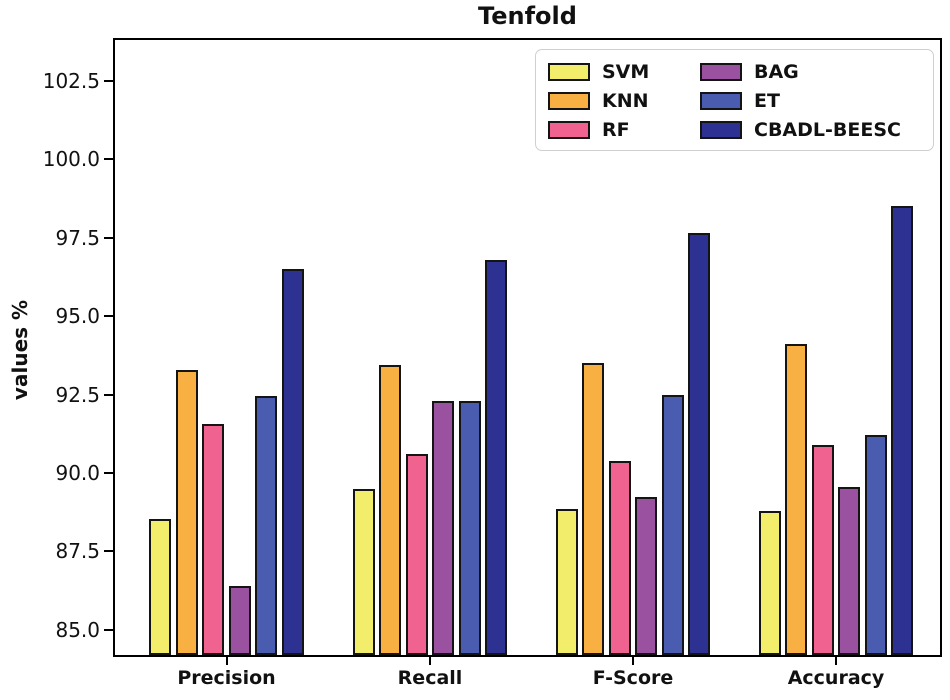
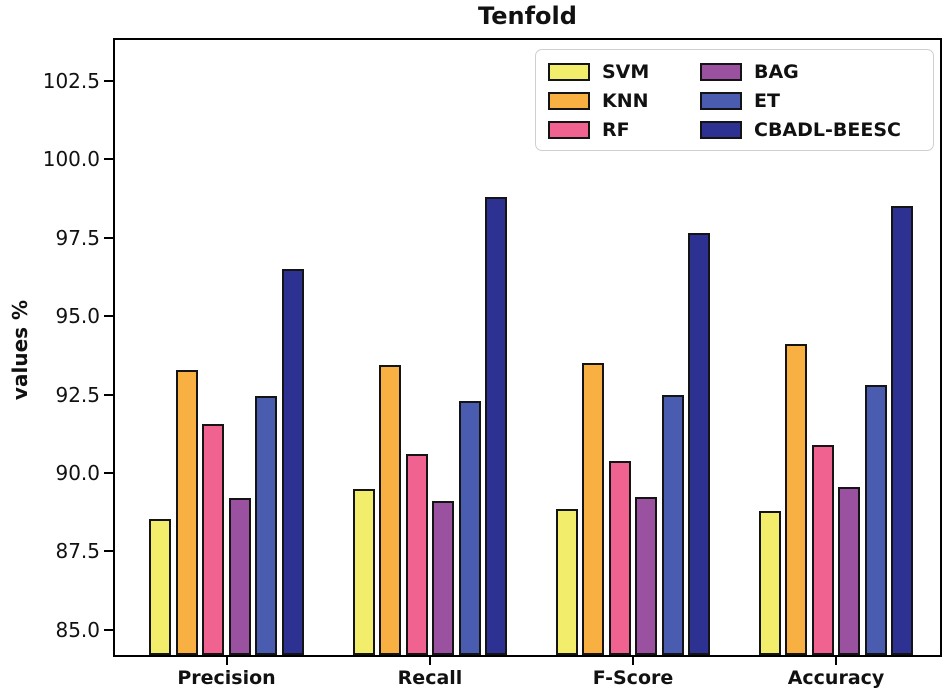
BAG/Precision: 86.4 -> 89.2
BAG/Recall: 92.3 -> 89.1
CBADL-BEESC/Recall: 96.8 -> 98.8
ET/Accuracy: 91.2 -> 92.8
